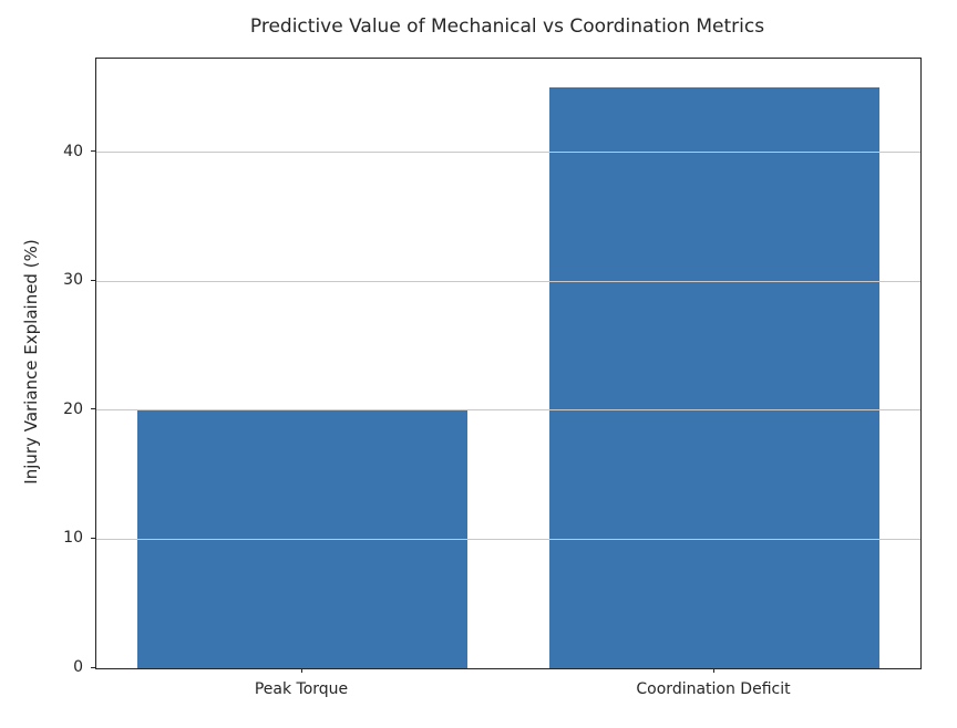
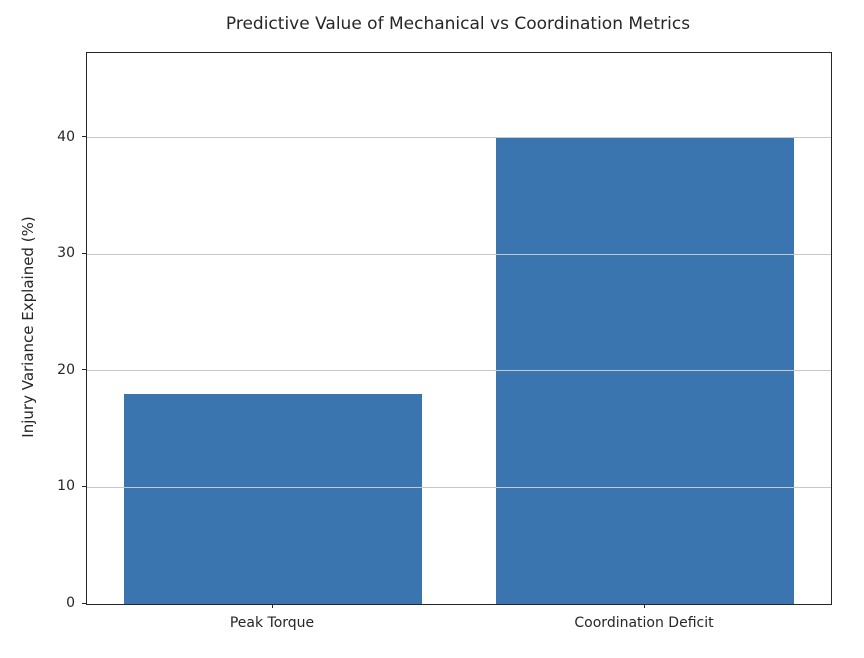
Peak Torque: 20 -> 18
Coordination Deficit: 45 -> 40
